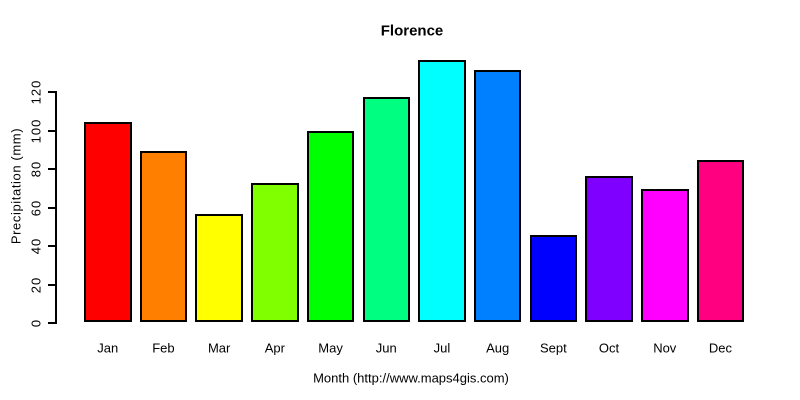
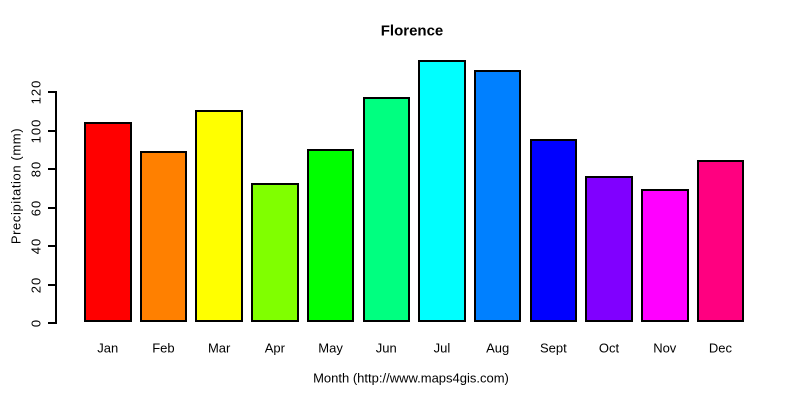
Mar: 56 -> 110
May: 99 -> 90
Sept: 45 -> 95
